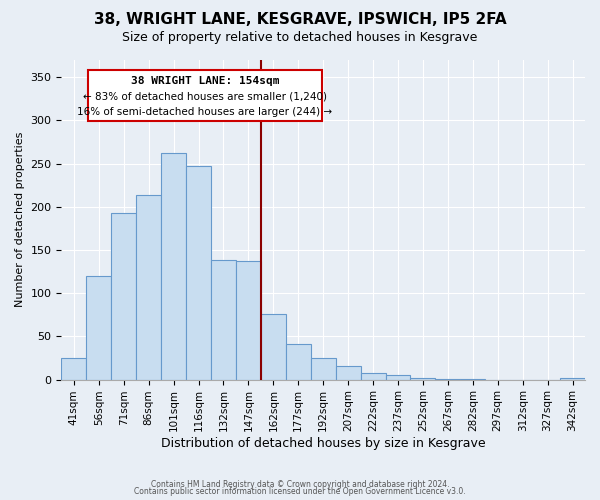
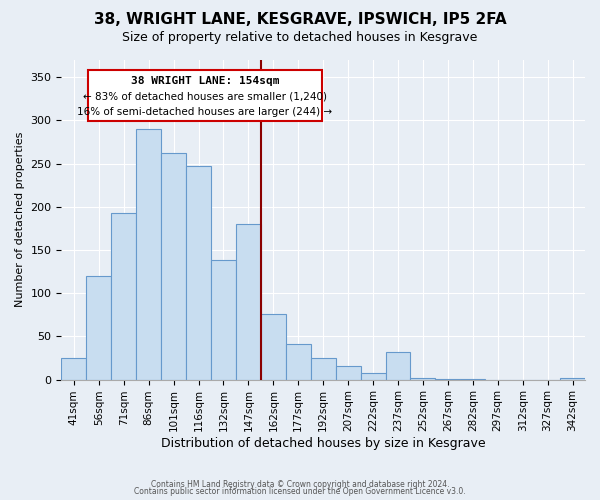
86sqm: 214 -> 290
147sqm: 137 -> 180
237sqm: 5 -> 32
